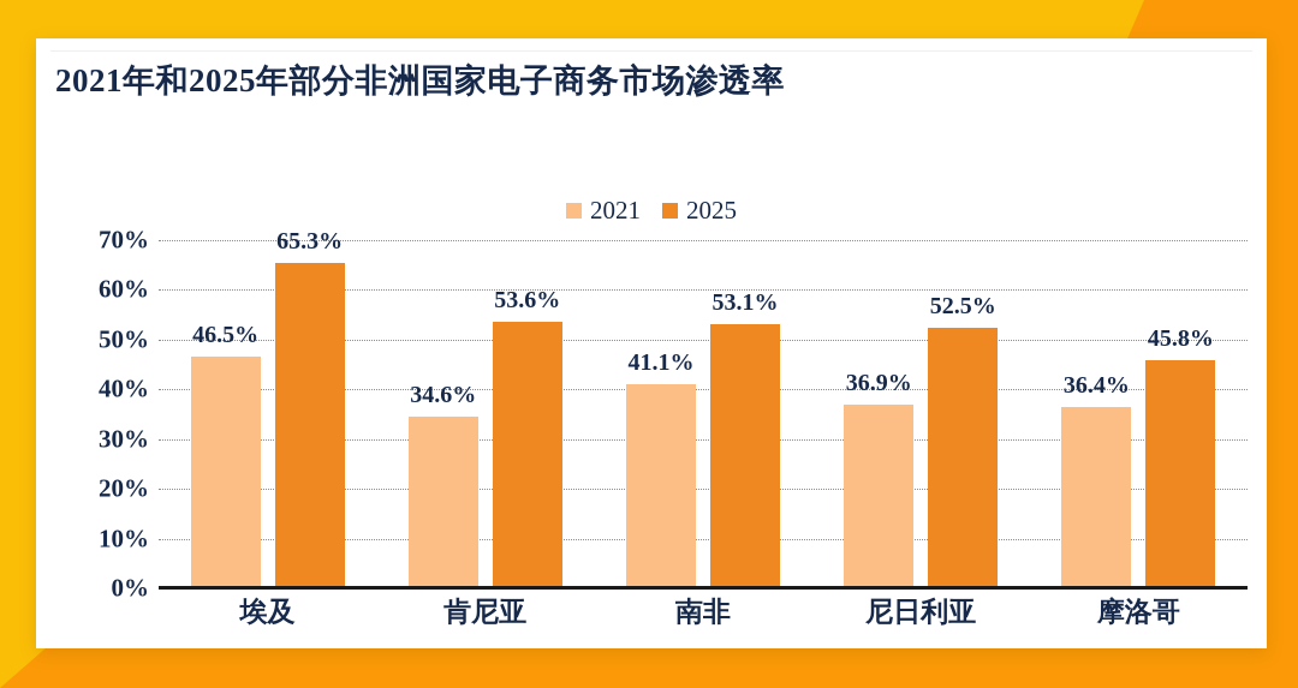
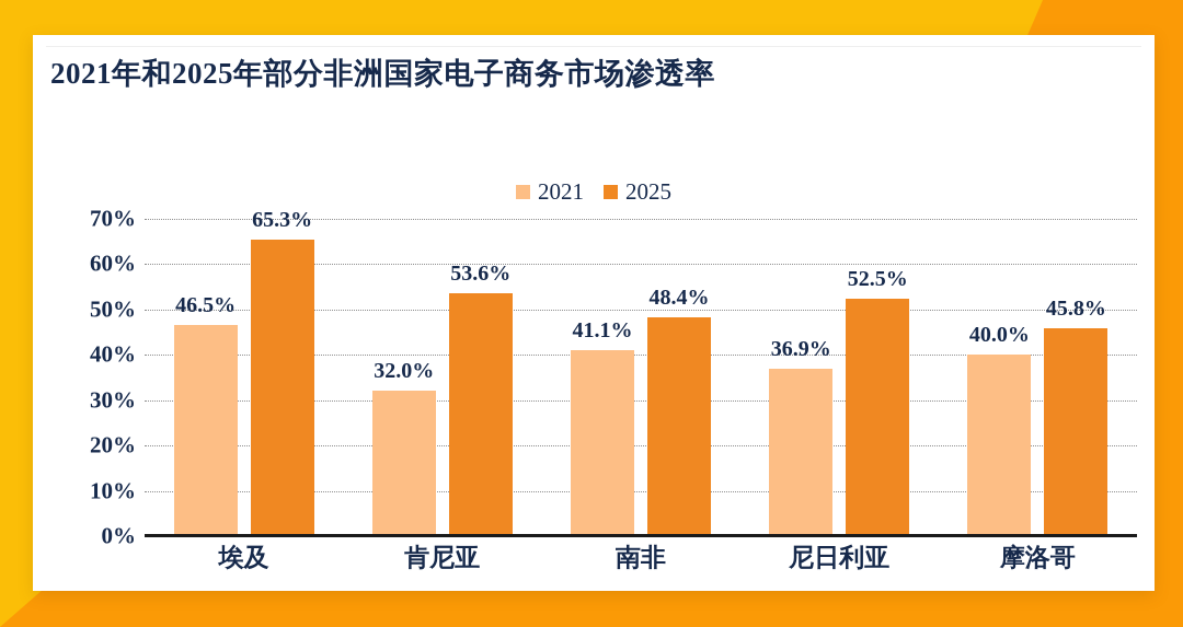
2021/肯尼亚: 34.6% -> 32.0%
2025/南非: 53.1% -> 48.4%
2021/摩洛哥: 36.4% -> 40.0%
